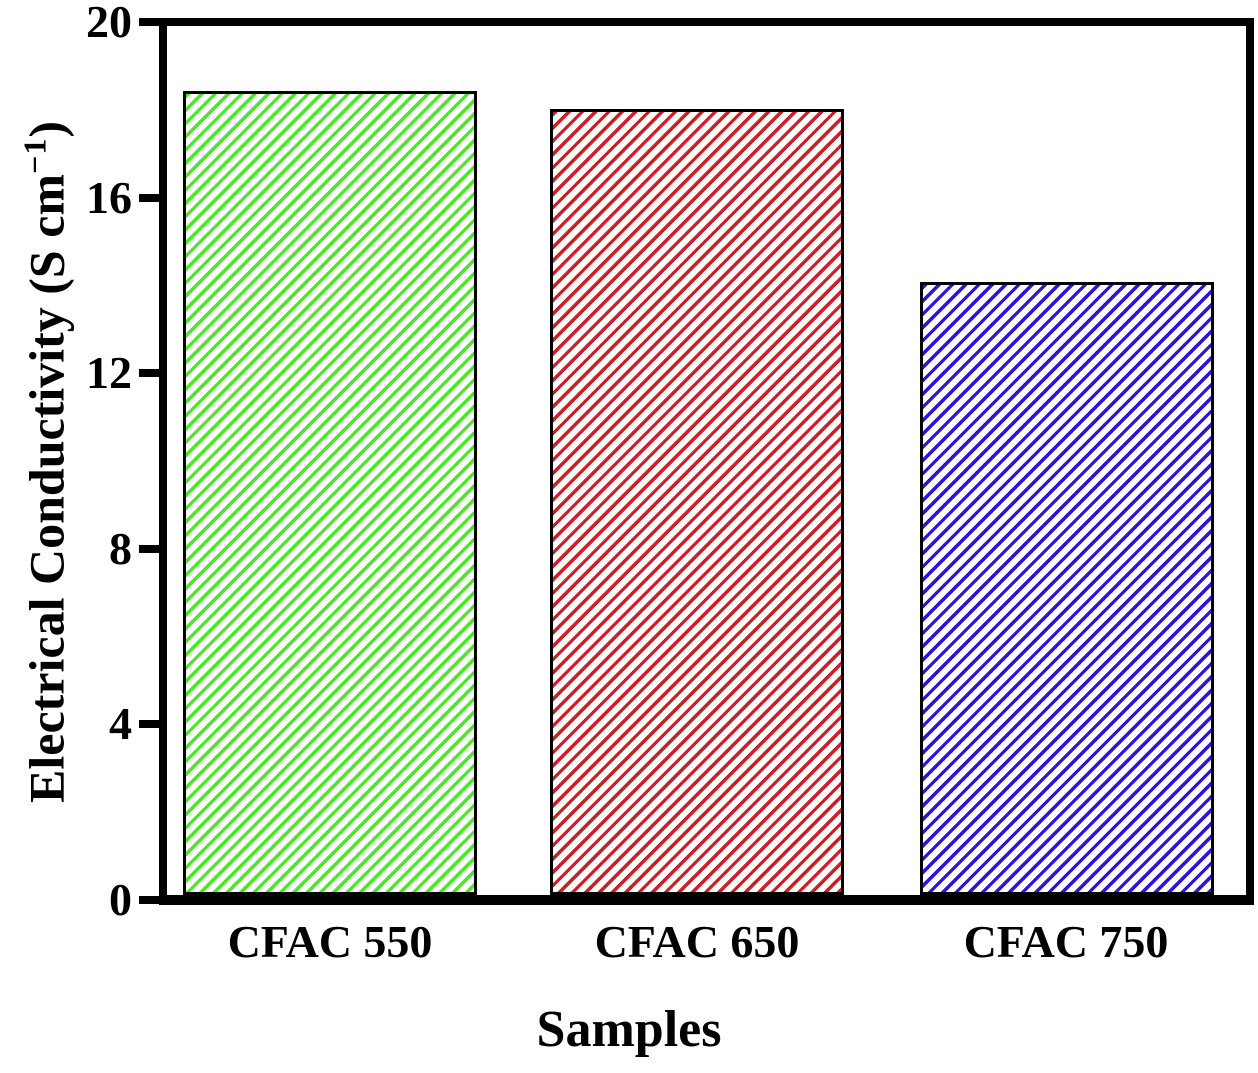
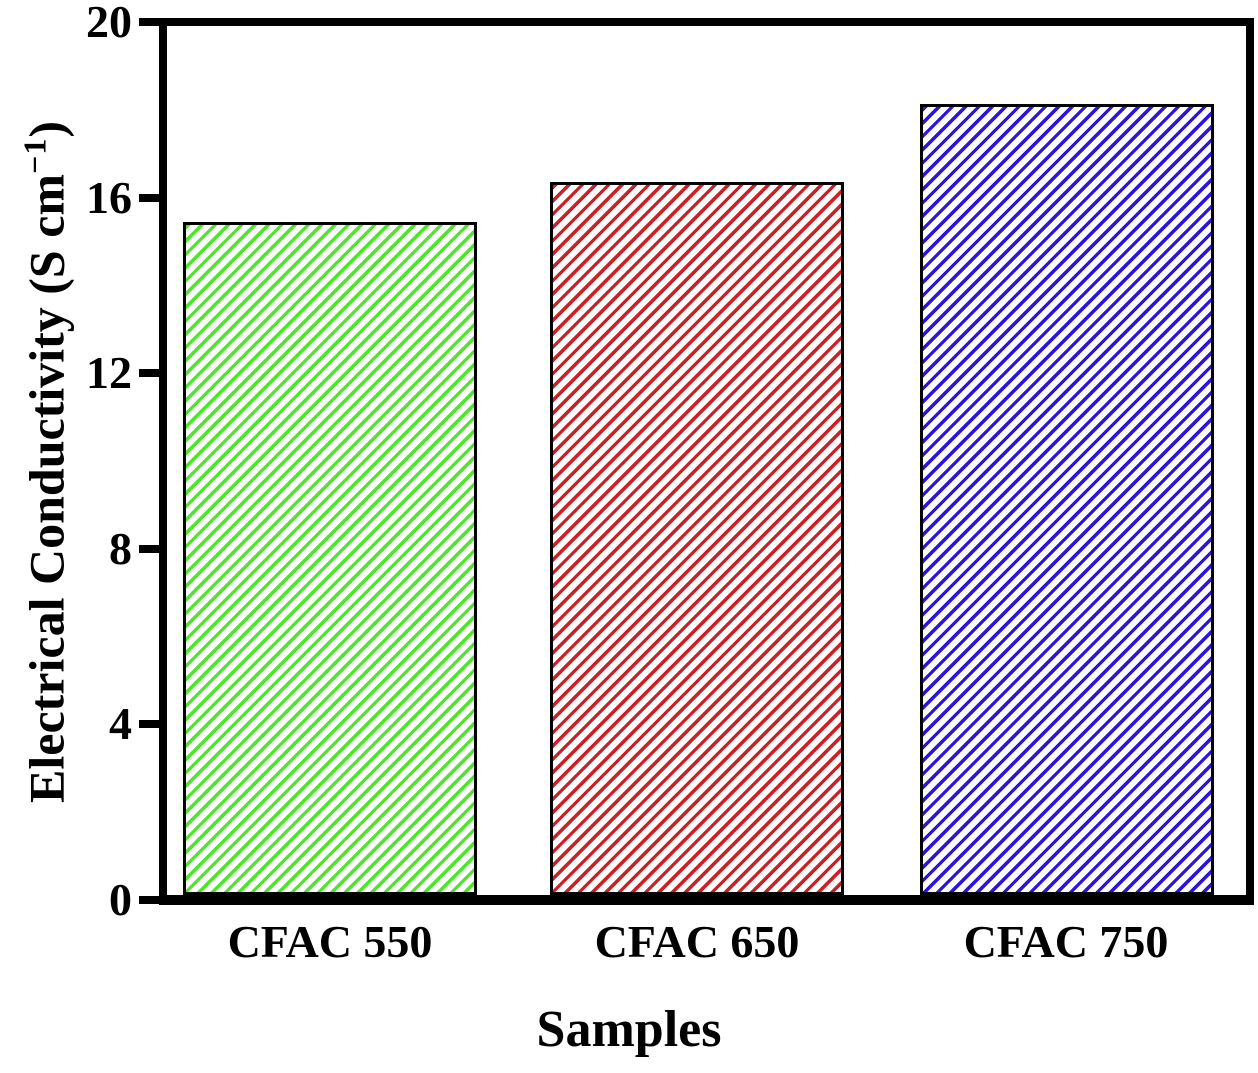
CFAC 550: 18.5 -> 15.5
CFAC 650: 18.1 -> 16.4
CFAC 750: 14.1 -> 18.2
